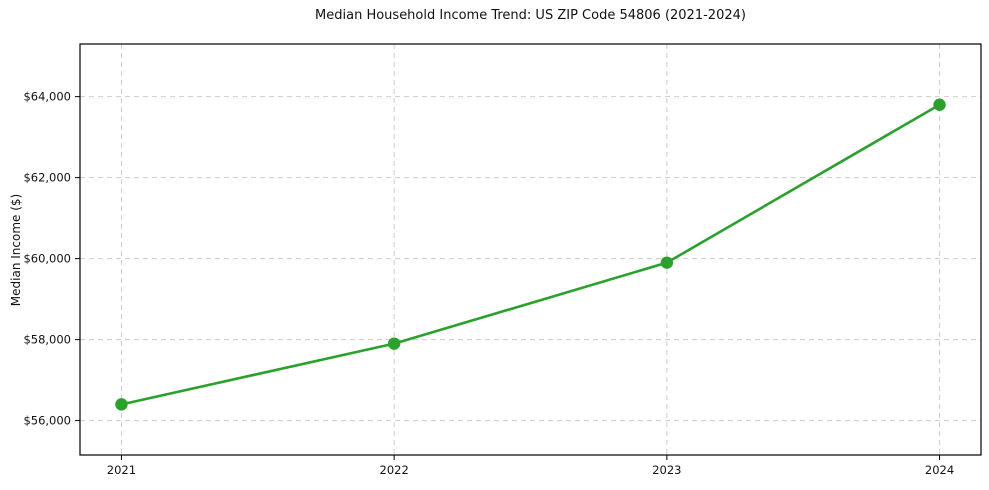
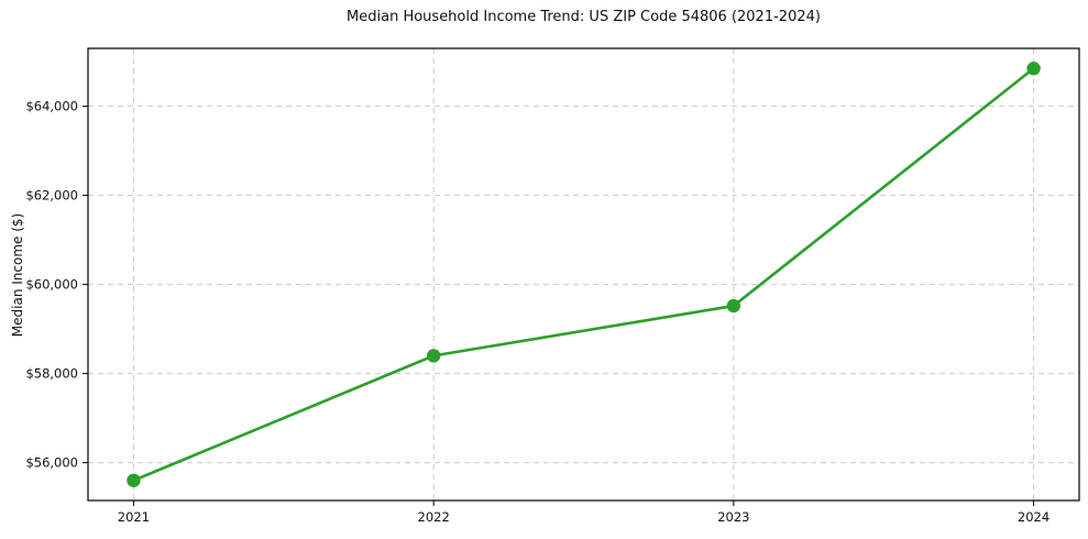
2021: $56400 -> $55600
2022: $57900 -> $58400
2023: $59900 -> $59500
2024: $63800 -> $64800
